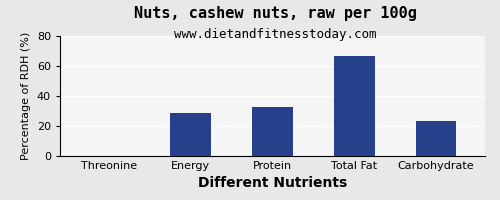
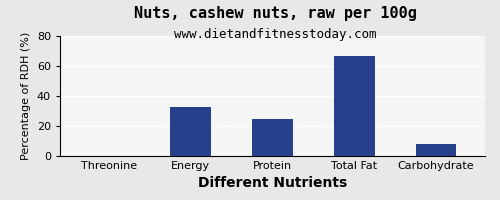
Energy: 28 -> 33
Protein: 33 -> 25
Carbohydrate: 24 -> 8
